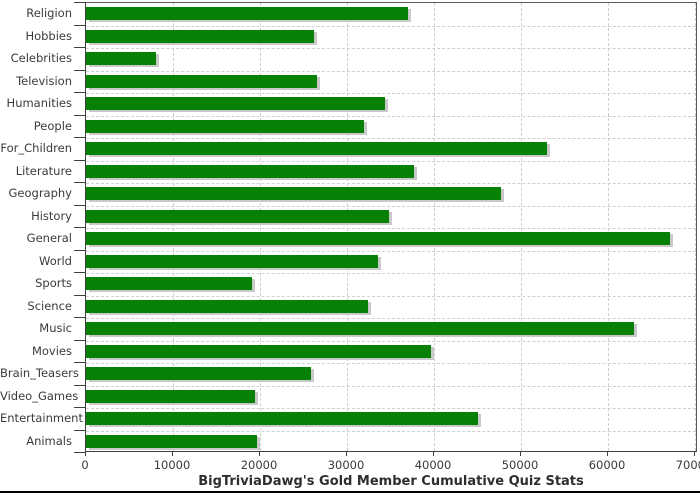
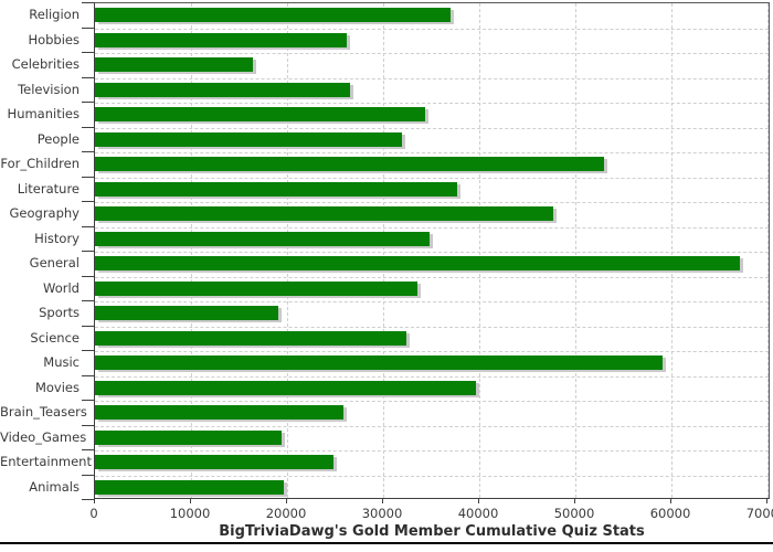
Celebrities: 8000 -> 16000
Music: 63000 -> 59000
Entertainment: 45000 -> 25000
